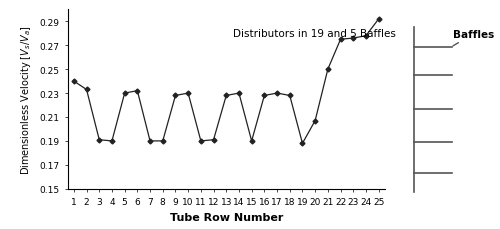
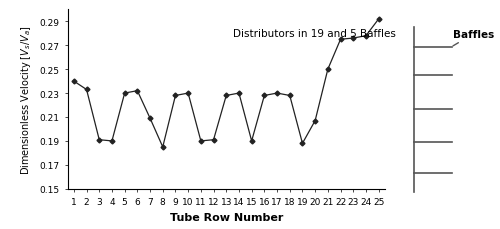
7: 0.190 -> 0.209
8: 0.190 -> 0.185
